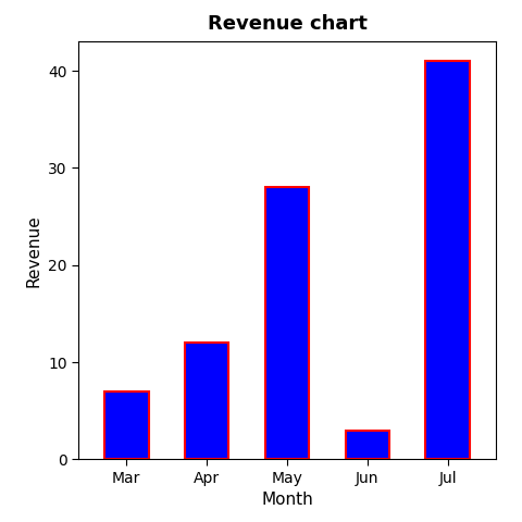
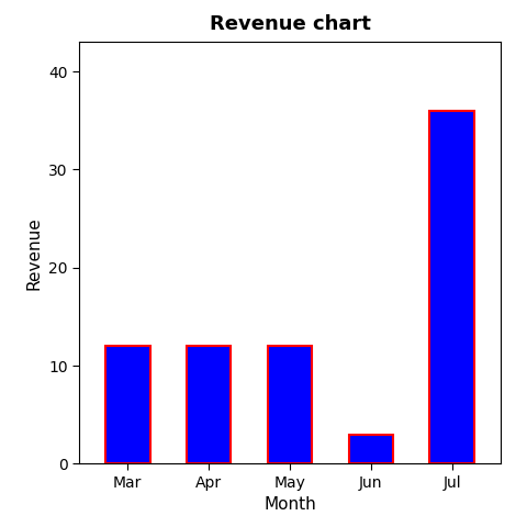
Mar: 7 -> 12
May: 28 -> 12
Jul: 41 -> 36
